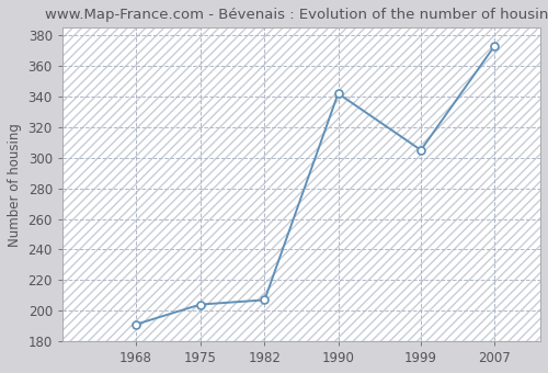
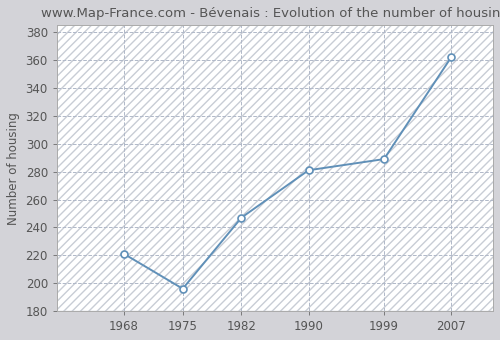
1968: 191 -> 221
1975: 204 -> 196
1982: 207 -> 247
1990: 342 -> 281
1999: 305 -> 289
2007: 373 -> 362
